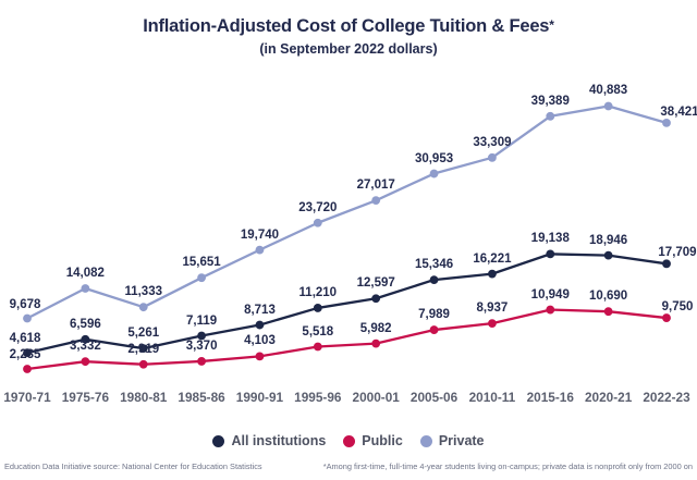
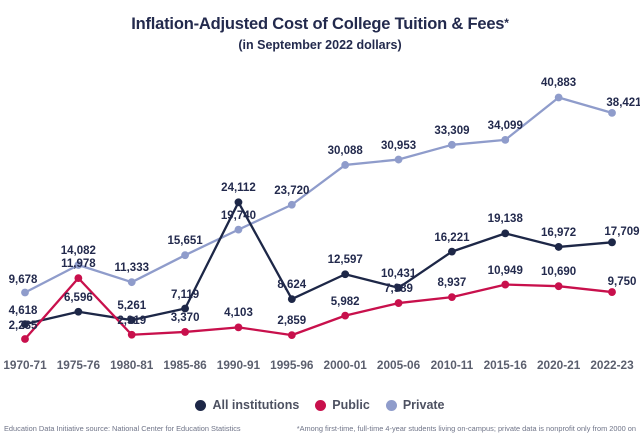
Public/1975-76: 3,332 -> 11,978
All institutions/1990-91: 8,713 -> 24,112
All institutions/1995-96: 11,210 -> 8,624
Public/1995-96: 5,518 -> 2,859
Private/2000-01: 27,017 -> 30,088
All institutions/2005-06: 15,346 -> 10,431
Private/2015-16: 39,389 -> 34,099
All institutions/2020-21: 18,946 -> 16,972
